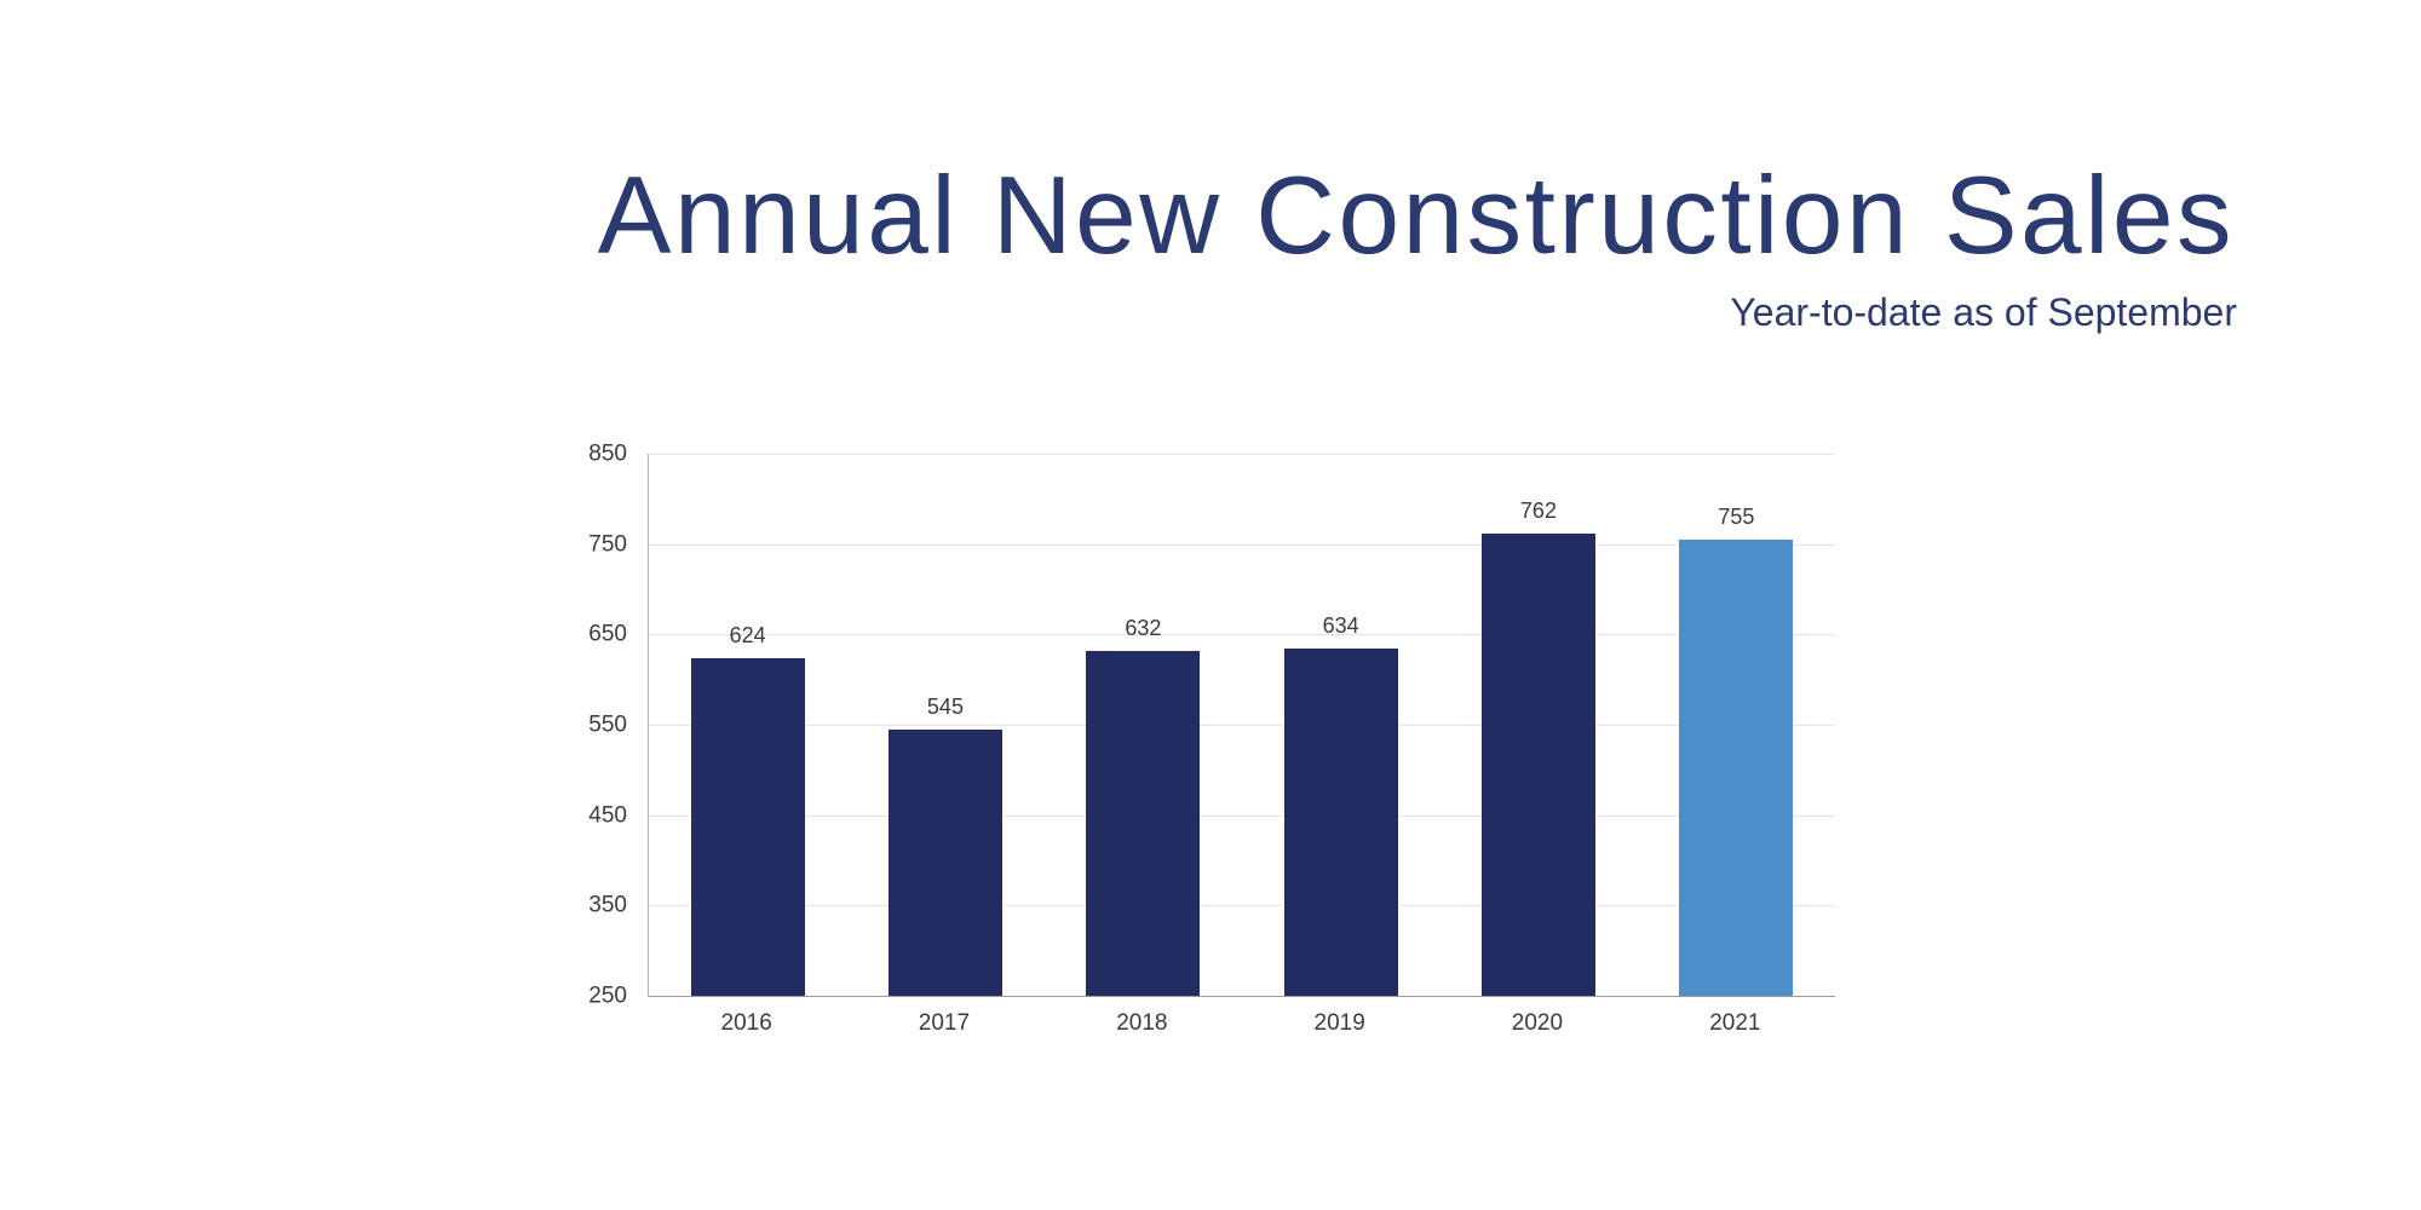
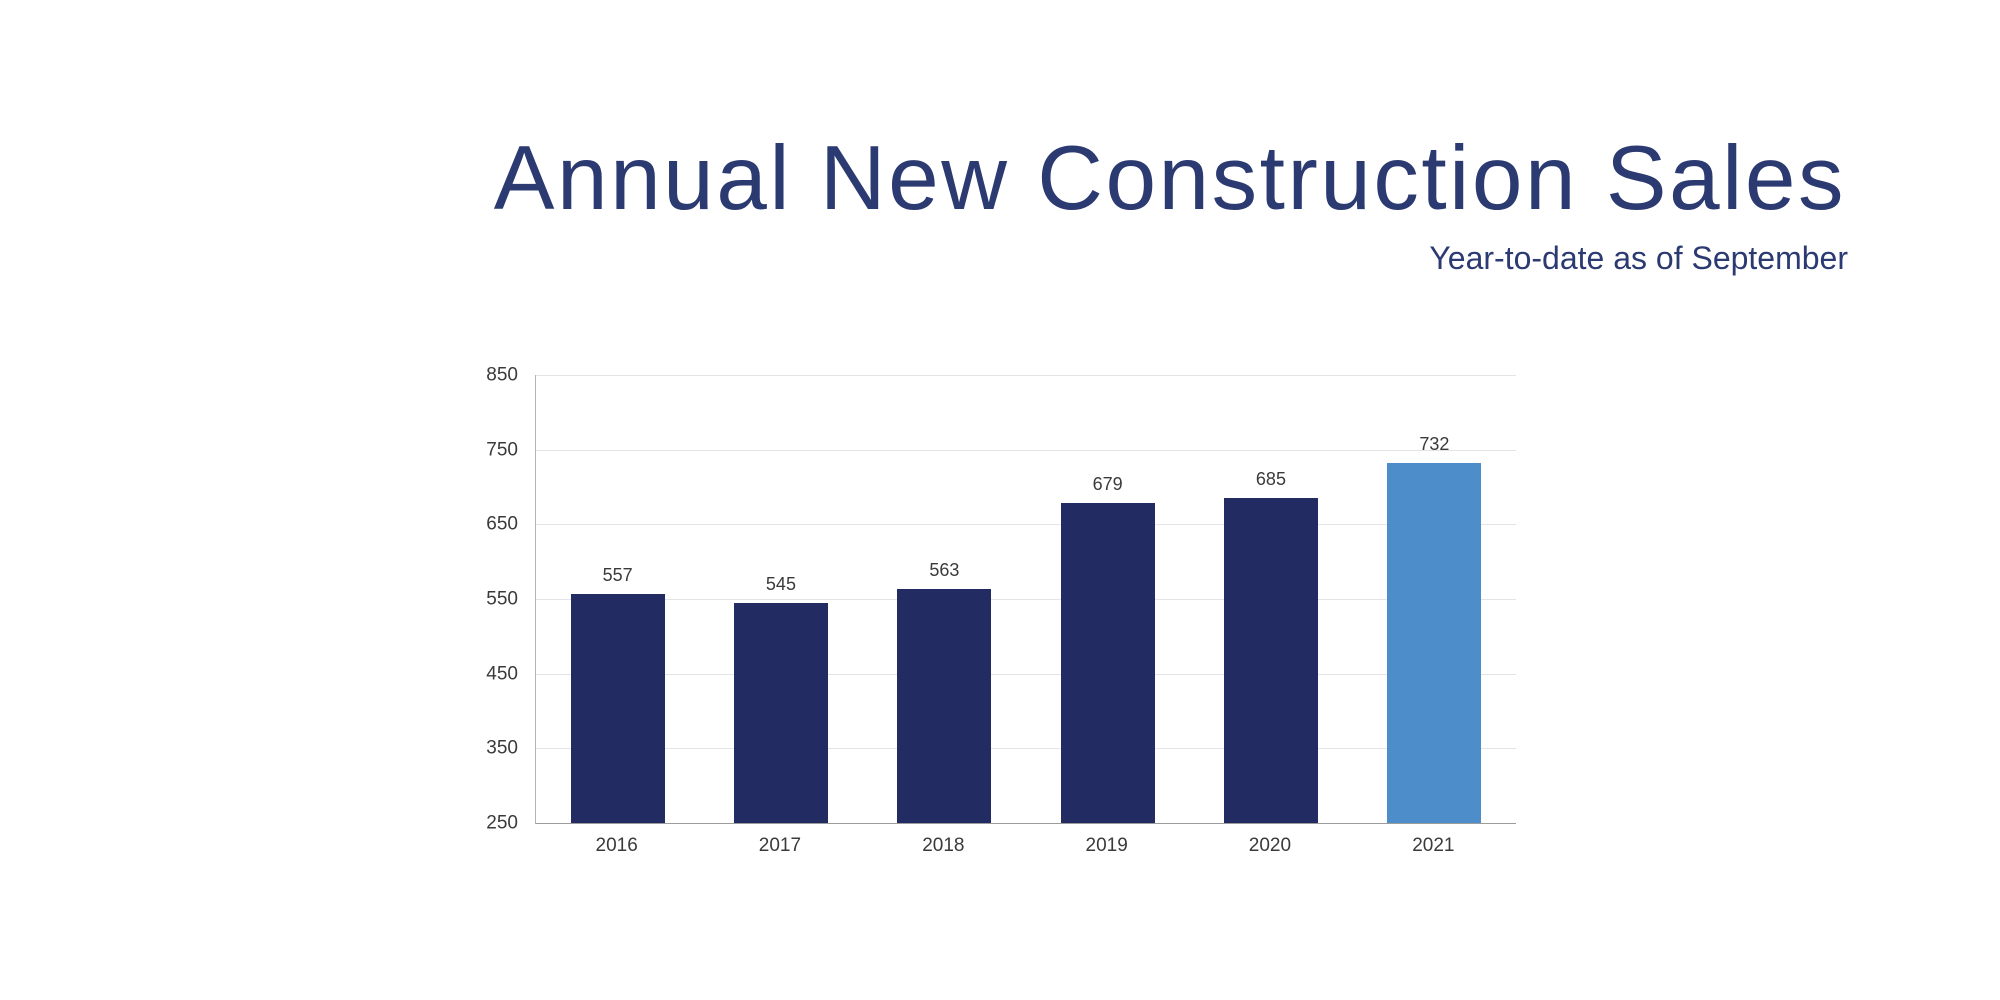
2016: 624 -> 557
2018: 632 -> 563
2019: 634 -> 679
2020: 762 -> 685
2021: 755 -> 732
